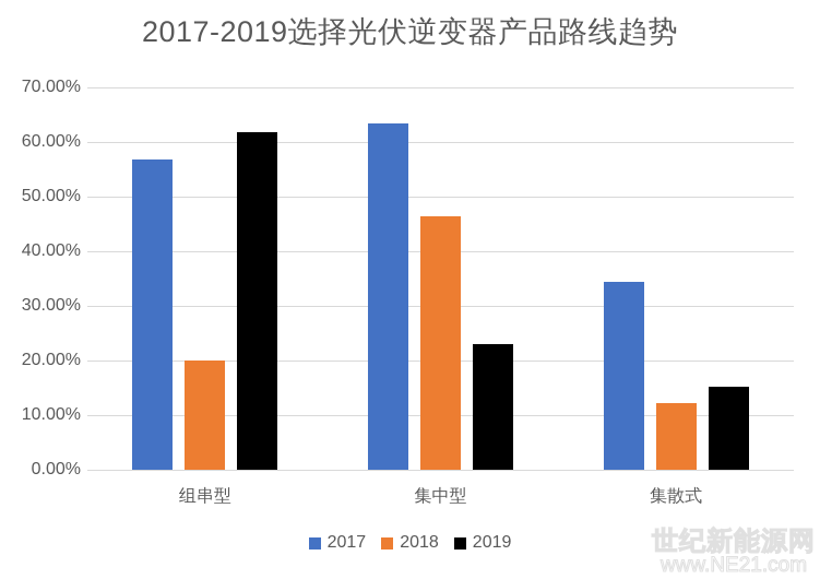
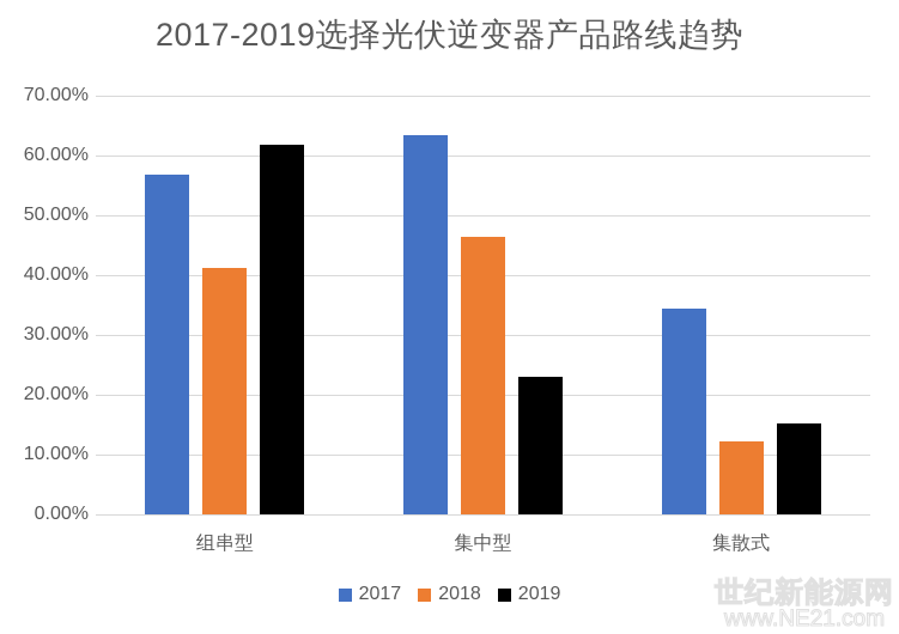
2018/组串型: 20% -> 41%
